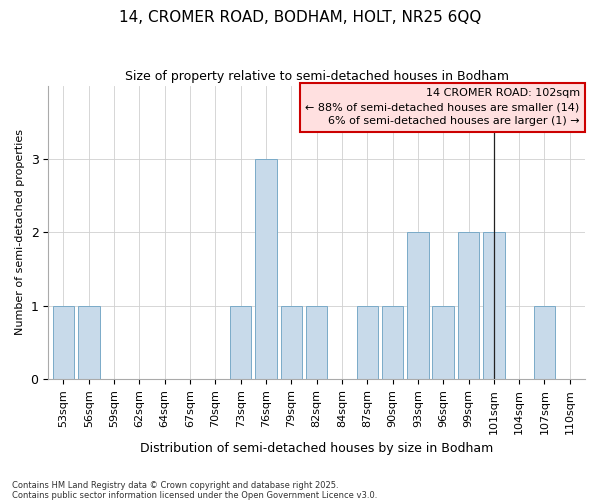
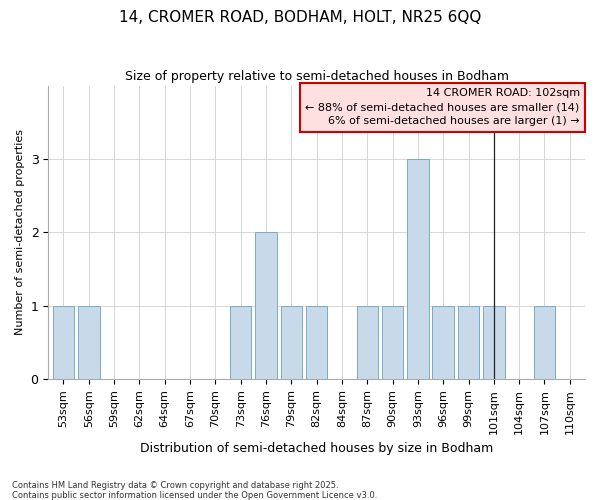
76sqm: 3 -> 2
93sqm: 2 -> 3
99sqm: 2 -> 1
101sqm: 2 -> 1
